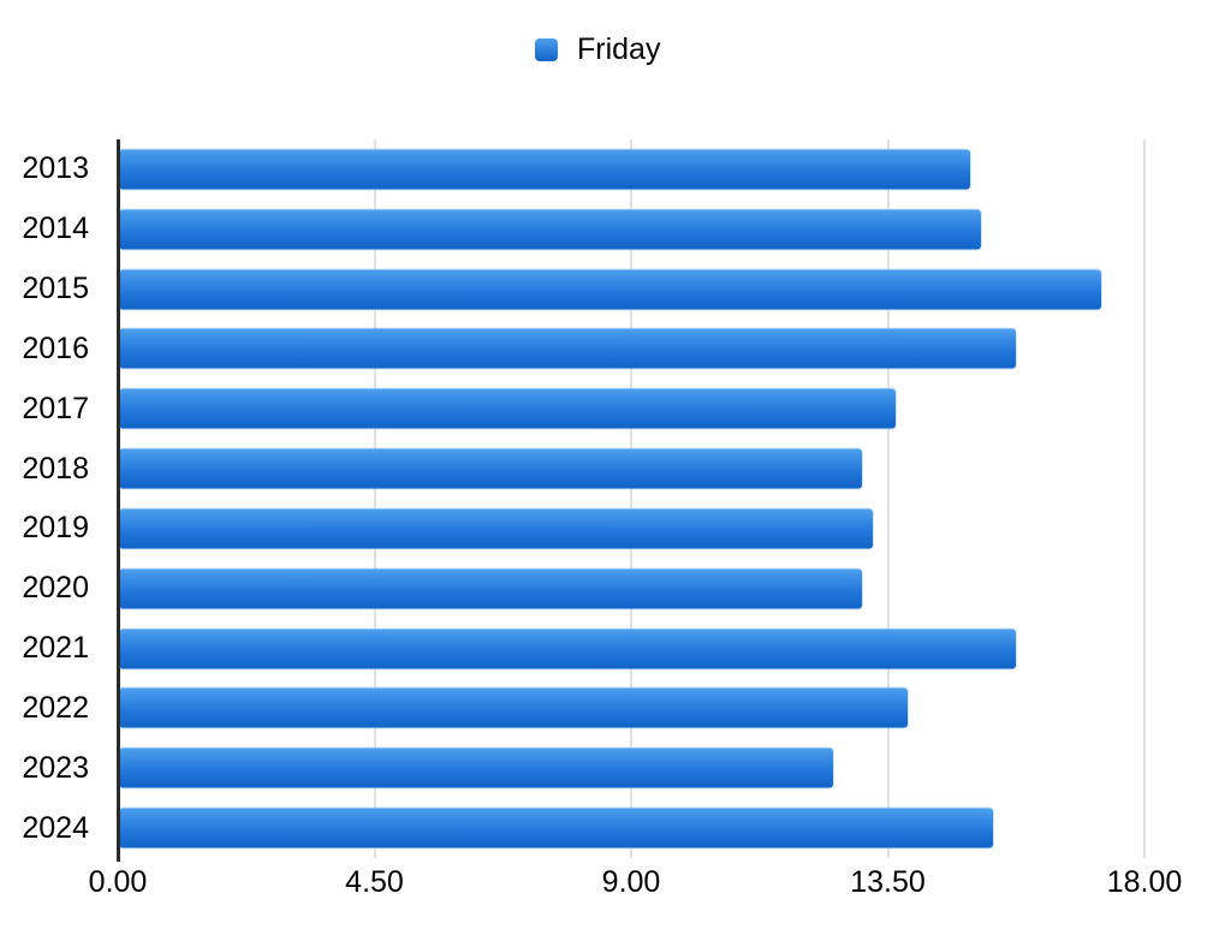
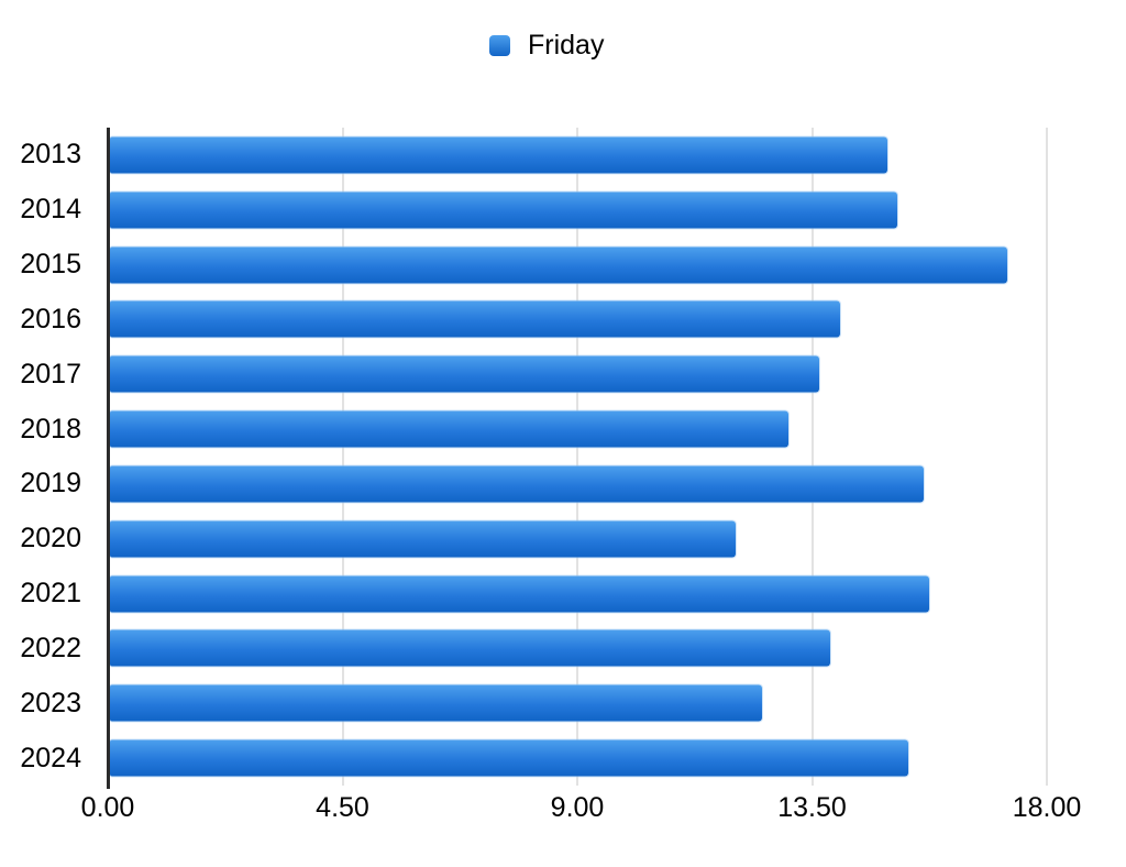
2016: 15.7 -> 14.0
2019: 13.2 -> 15.6
2020: 13.0 -> 12.0
